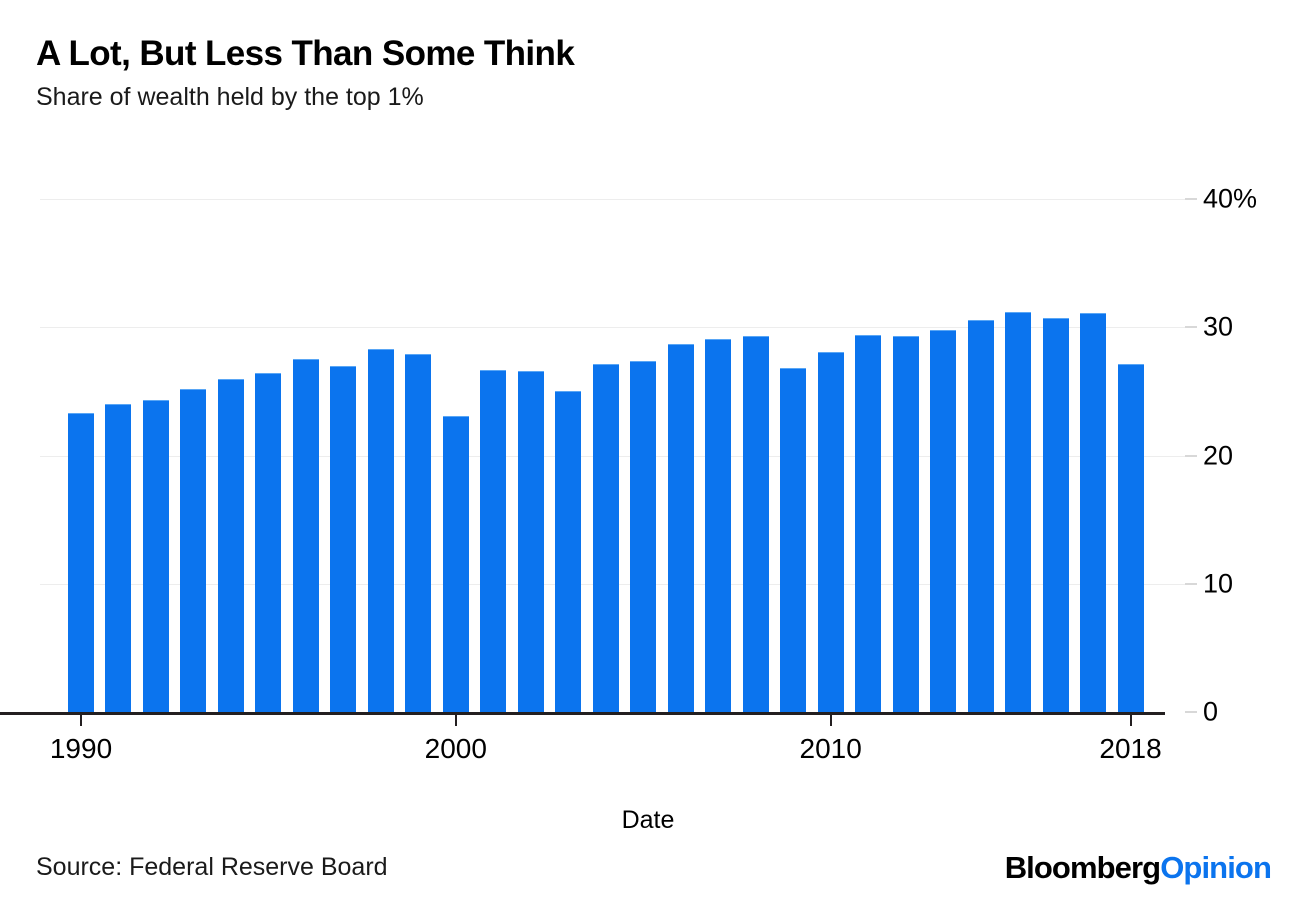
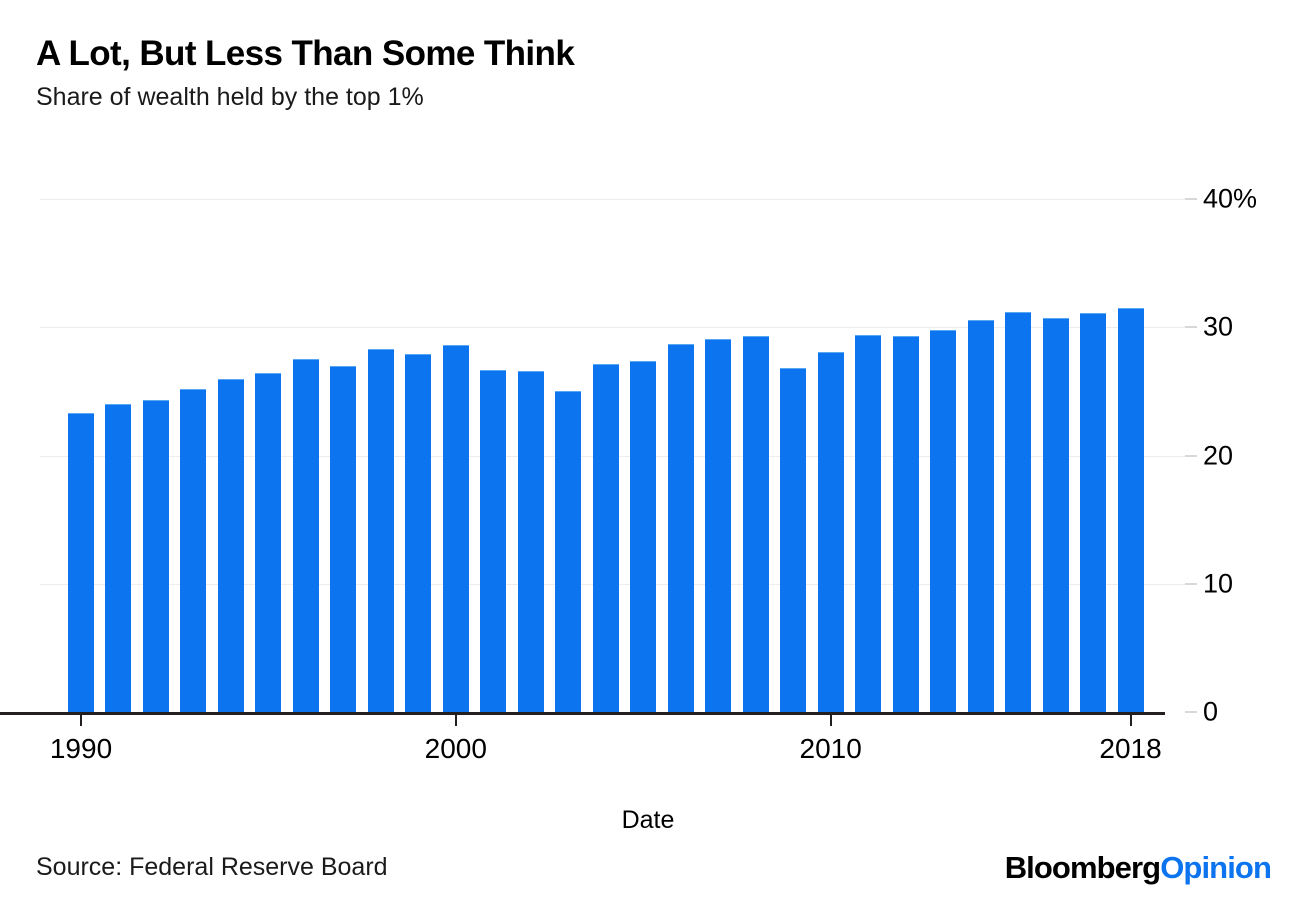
2000: 23.1% -> 28.6%
2018: 27.1% -> 31.5%
